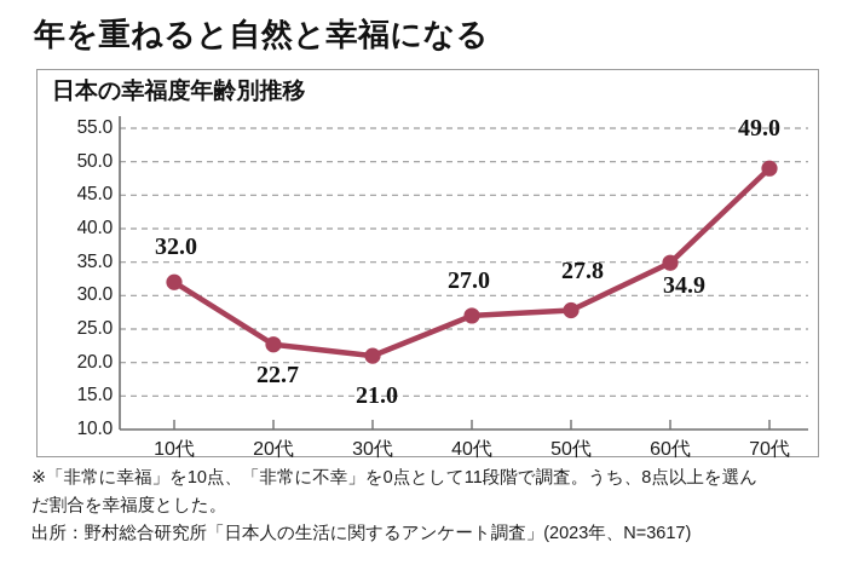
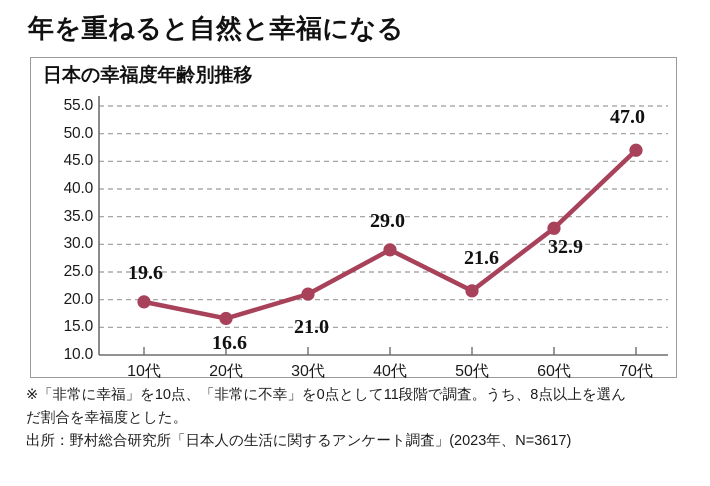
10代: 32.0 -> 19.6
20代: 22.7 -> 16.6
40代: 27.0 -> 29.0
50代: 27.8 -> 21.6
60代: 34.9 -> 32.9
70代: 49.0 -> 47.0
